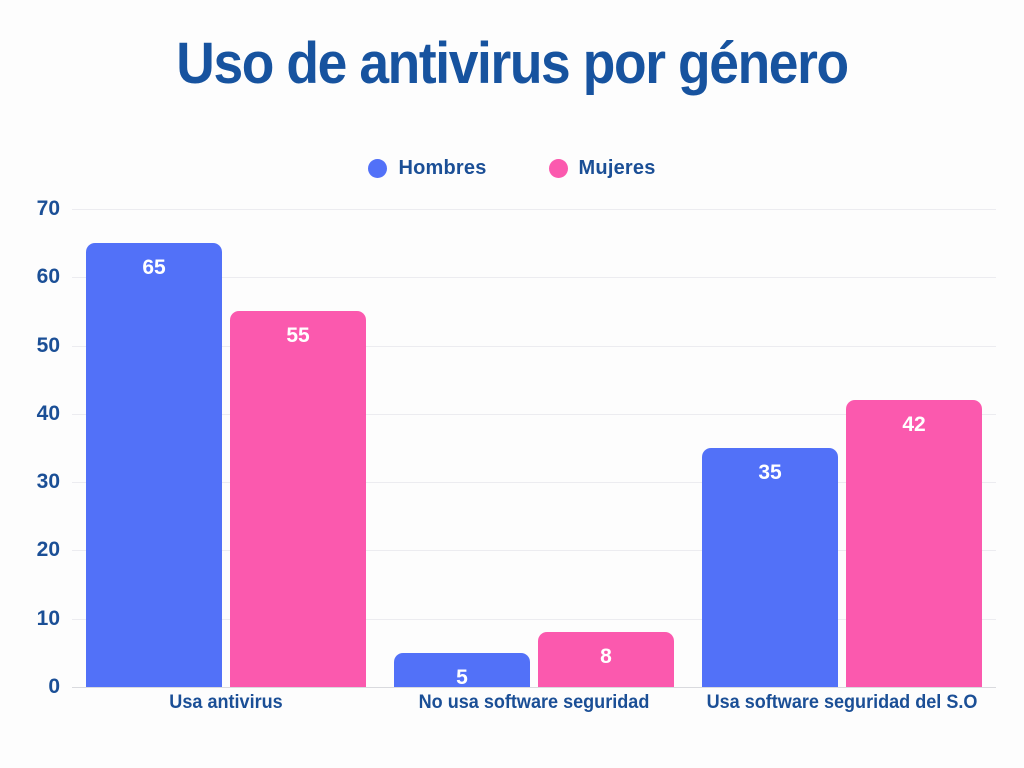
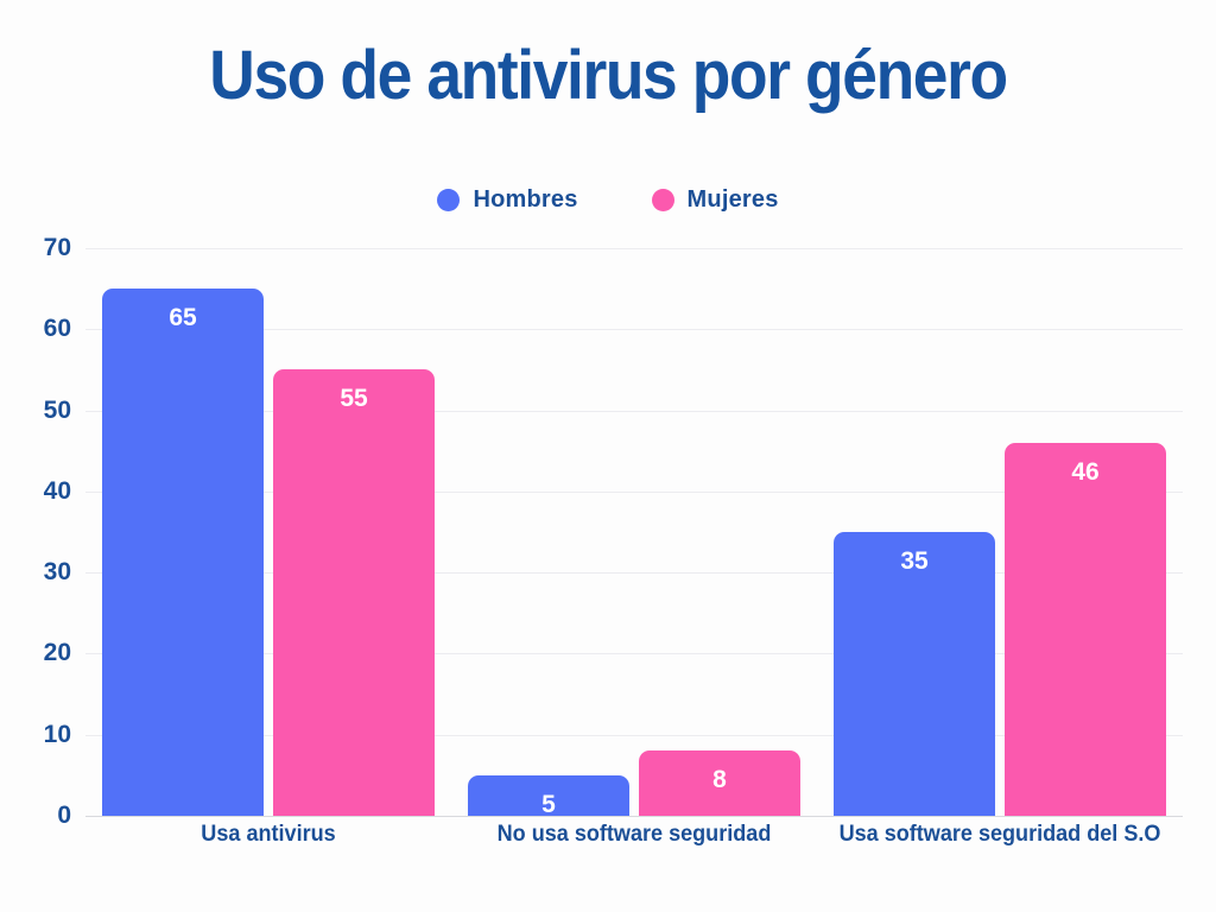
Mujeres/Usa software seguridad del S.O: 42 -> 46
